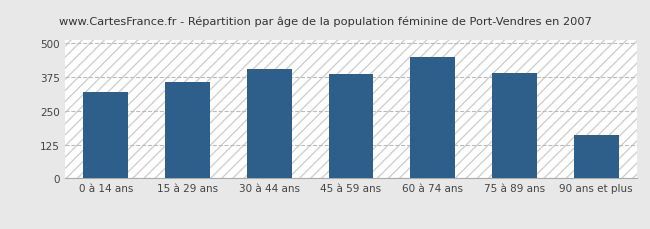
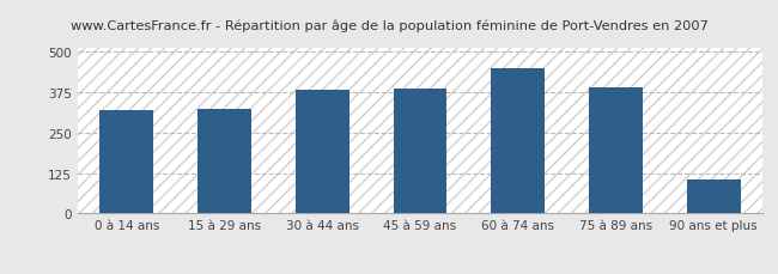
15 à 29 ans: 355 -> 322
30 à 44 ans: 405 -> 382
90 ans et plus: 160 -> 105
